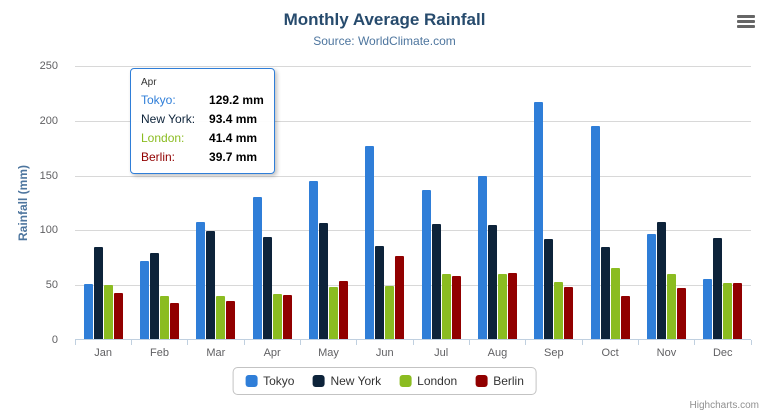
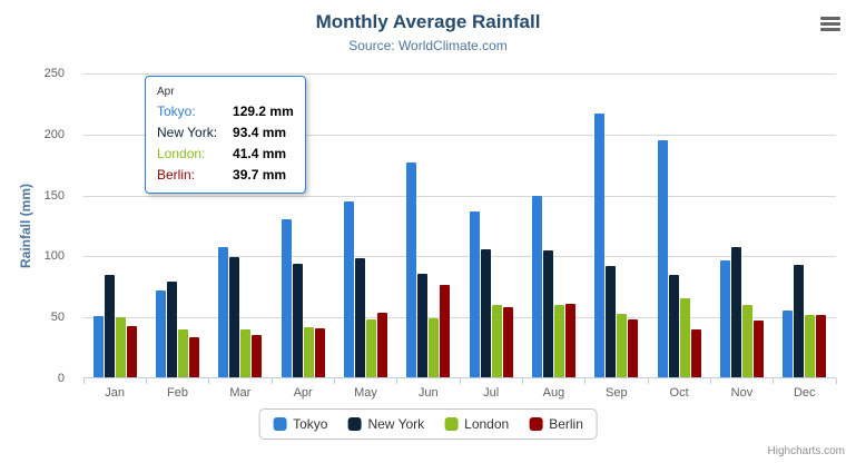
New York/May: 106 -> 98
